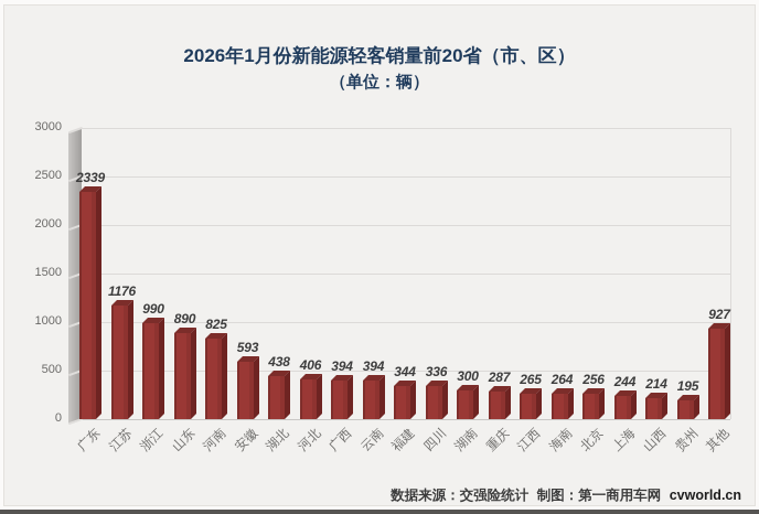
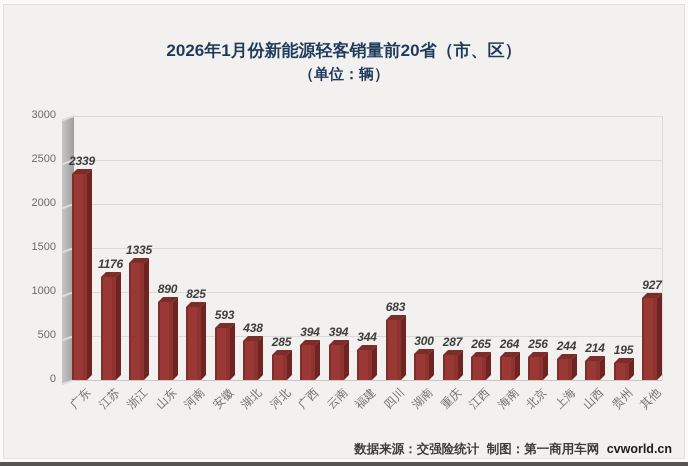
浙江: 990 -> 1335
河北: 406 -> 285
四川: 336 -> 683
